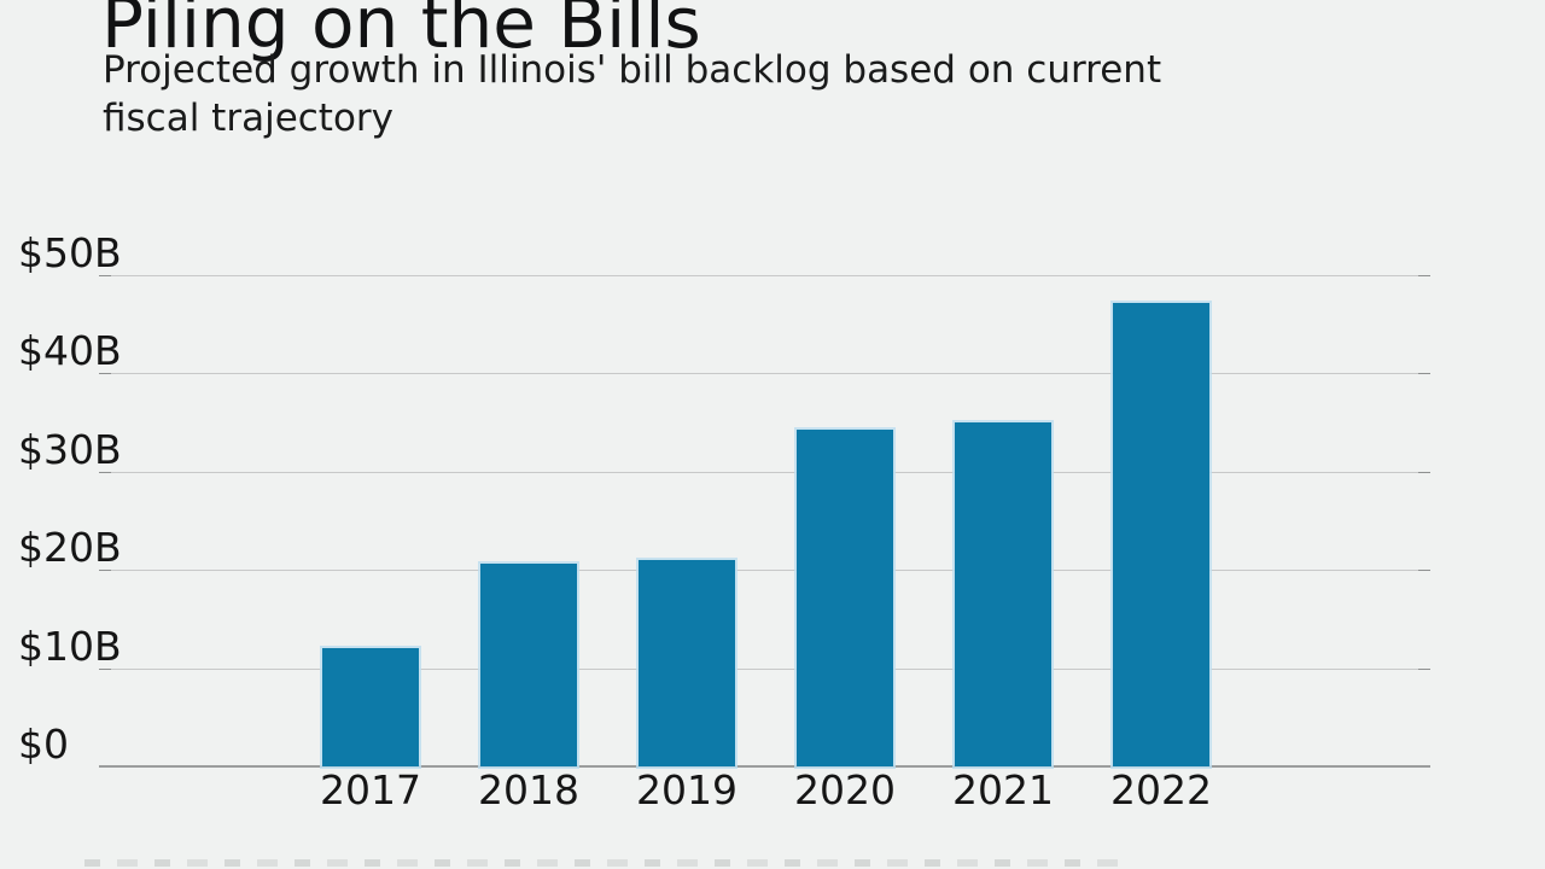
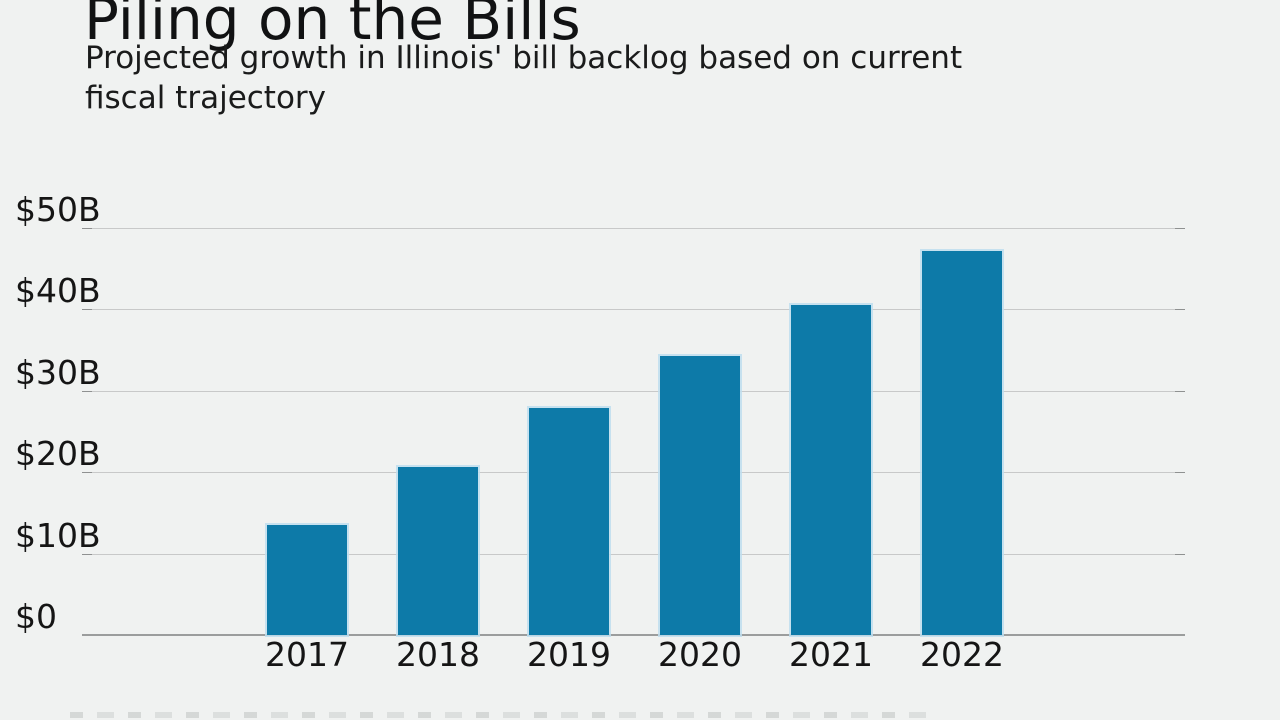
2017: $12B -> $14B
2019: $21B -> $28B
2021: $35B -> $41B
